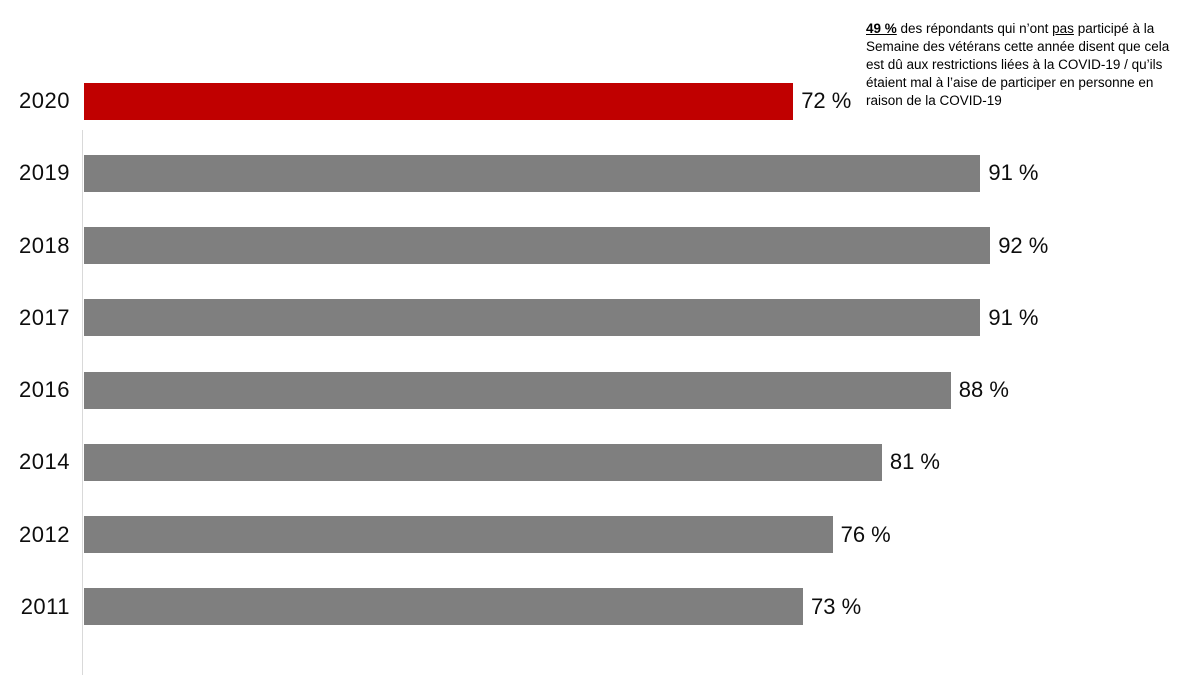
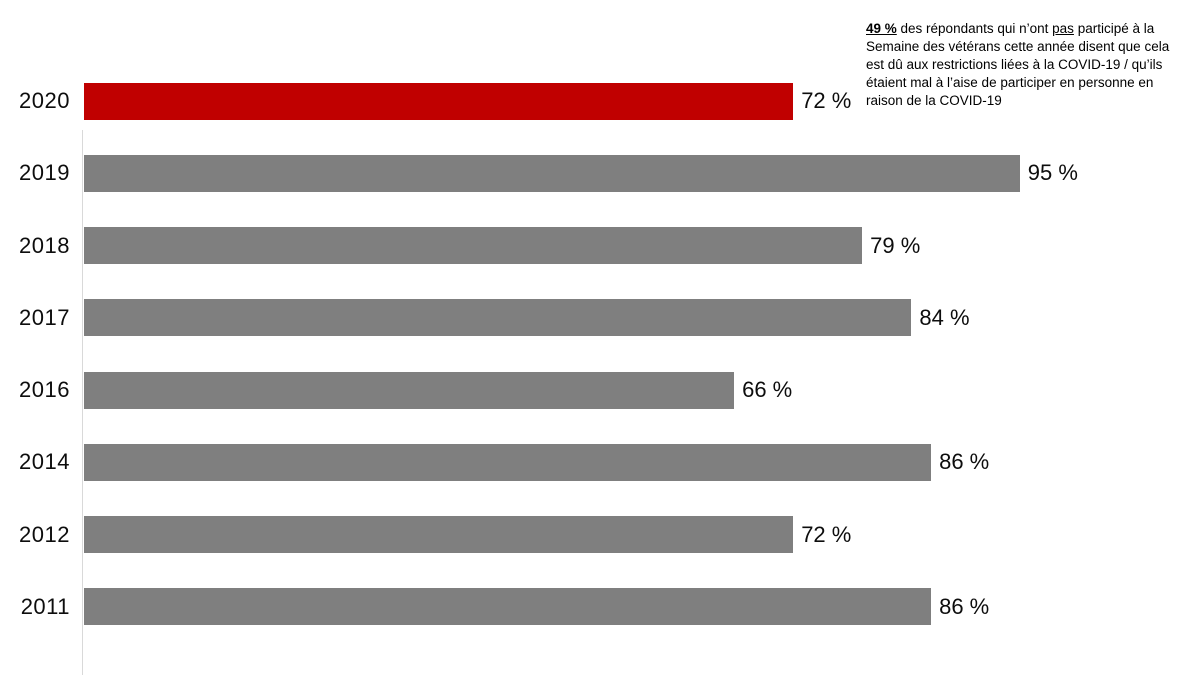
2019: 91 -> 95
2018: 92 -> 79
2017: 91 -> 84
2016: 88 -> 66
2014: 81 -> 86
2012: 76 -> 72
2011: 73 -> 86
